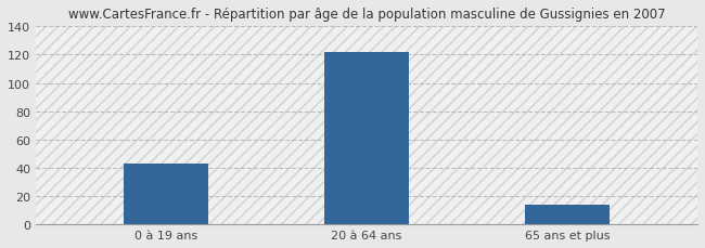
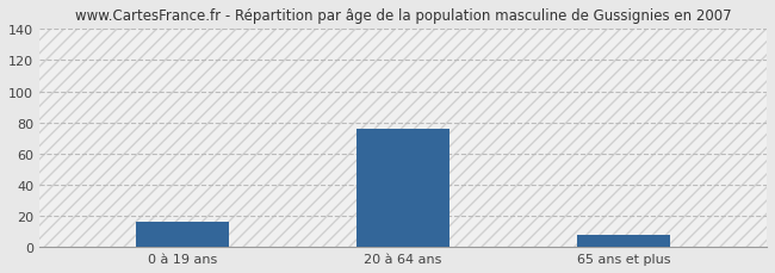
0 à 19 ans: 43 -> 16
20 à 64 ans: 122 -> 76
65 ans et plus: 14 -> 8
